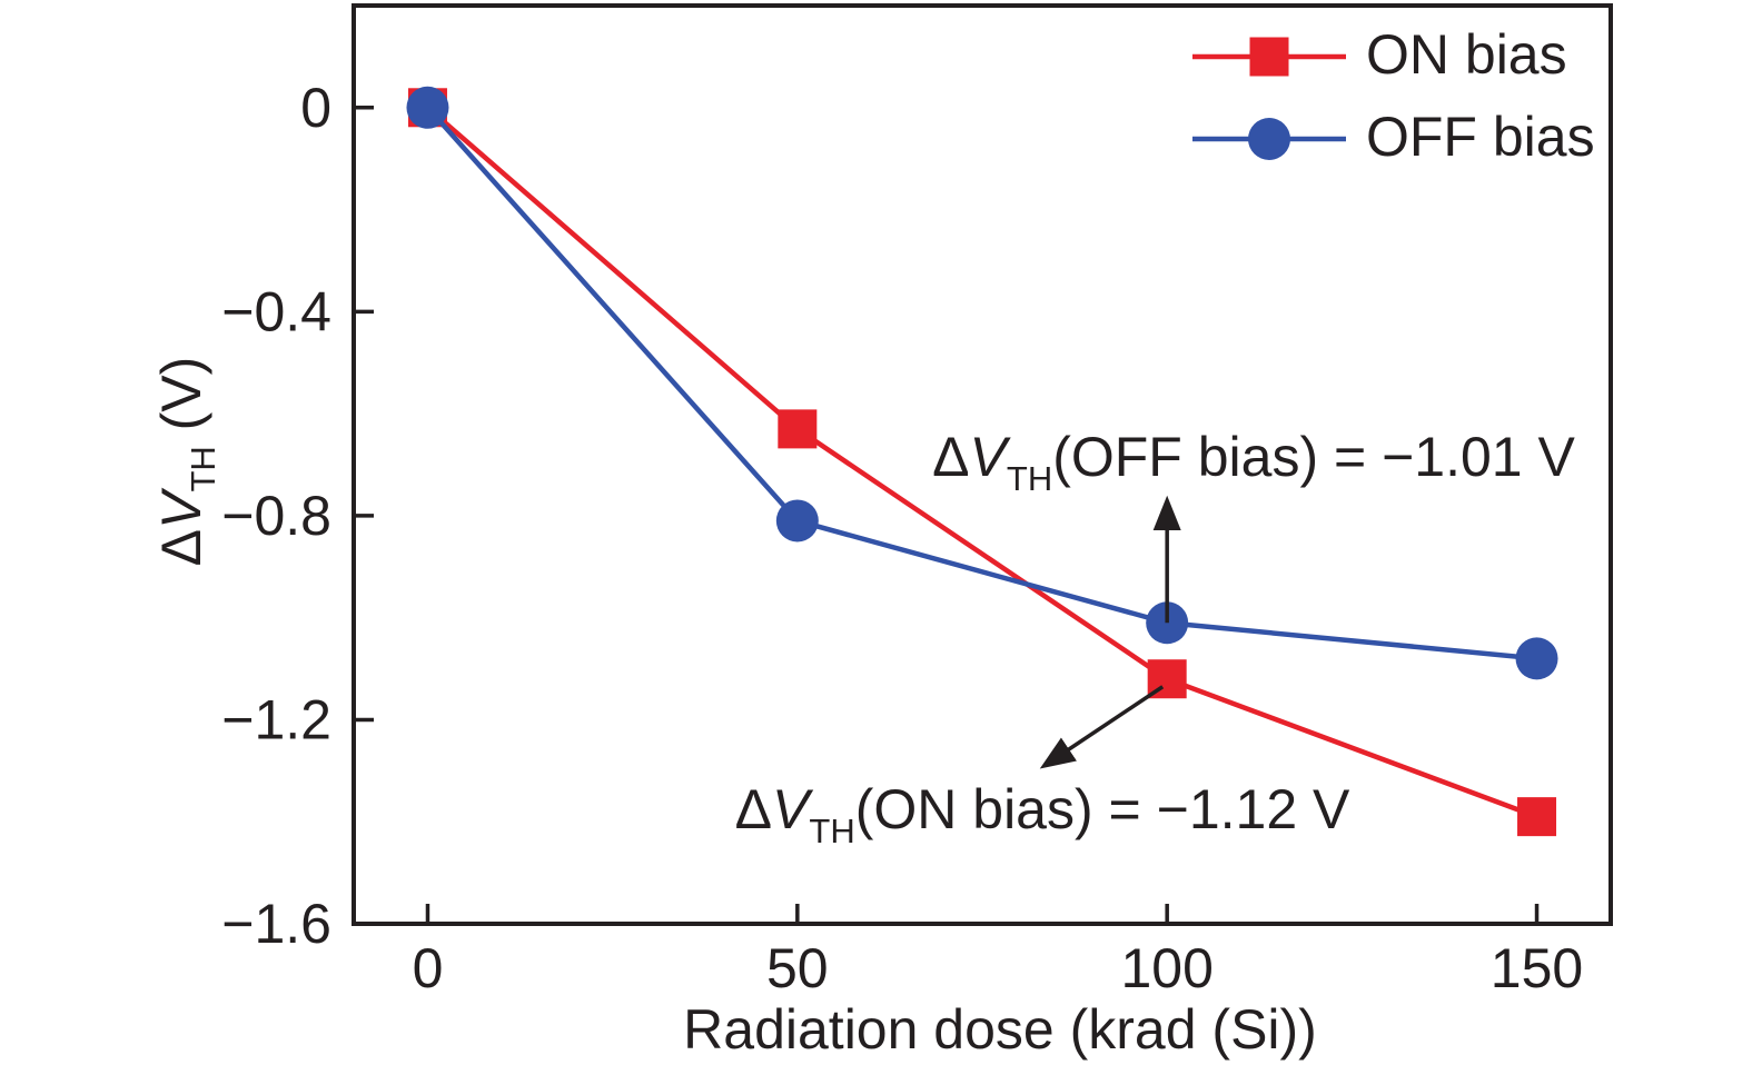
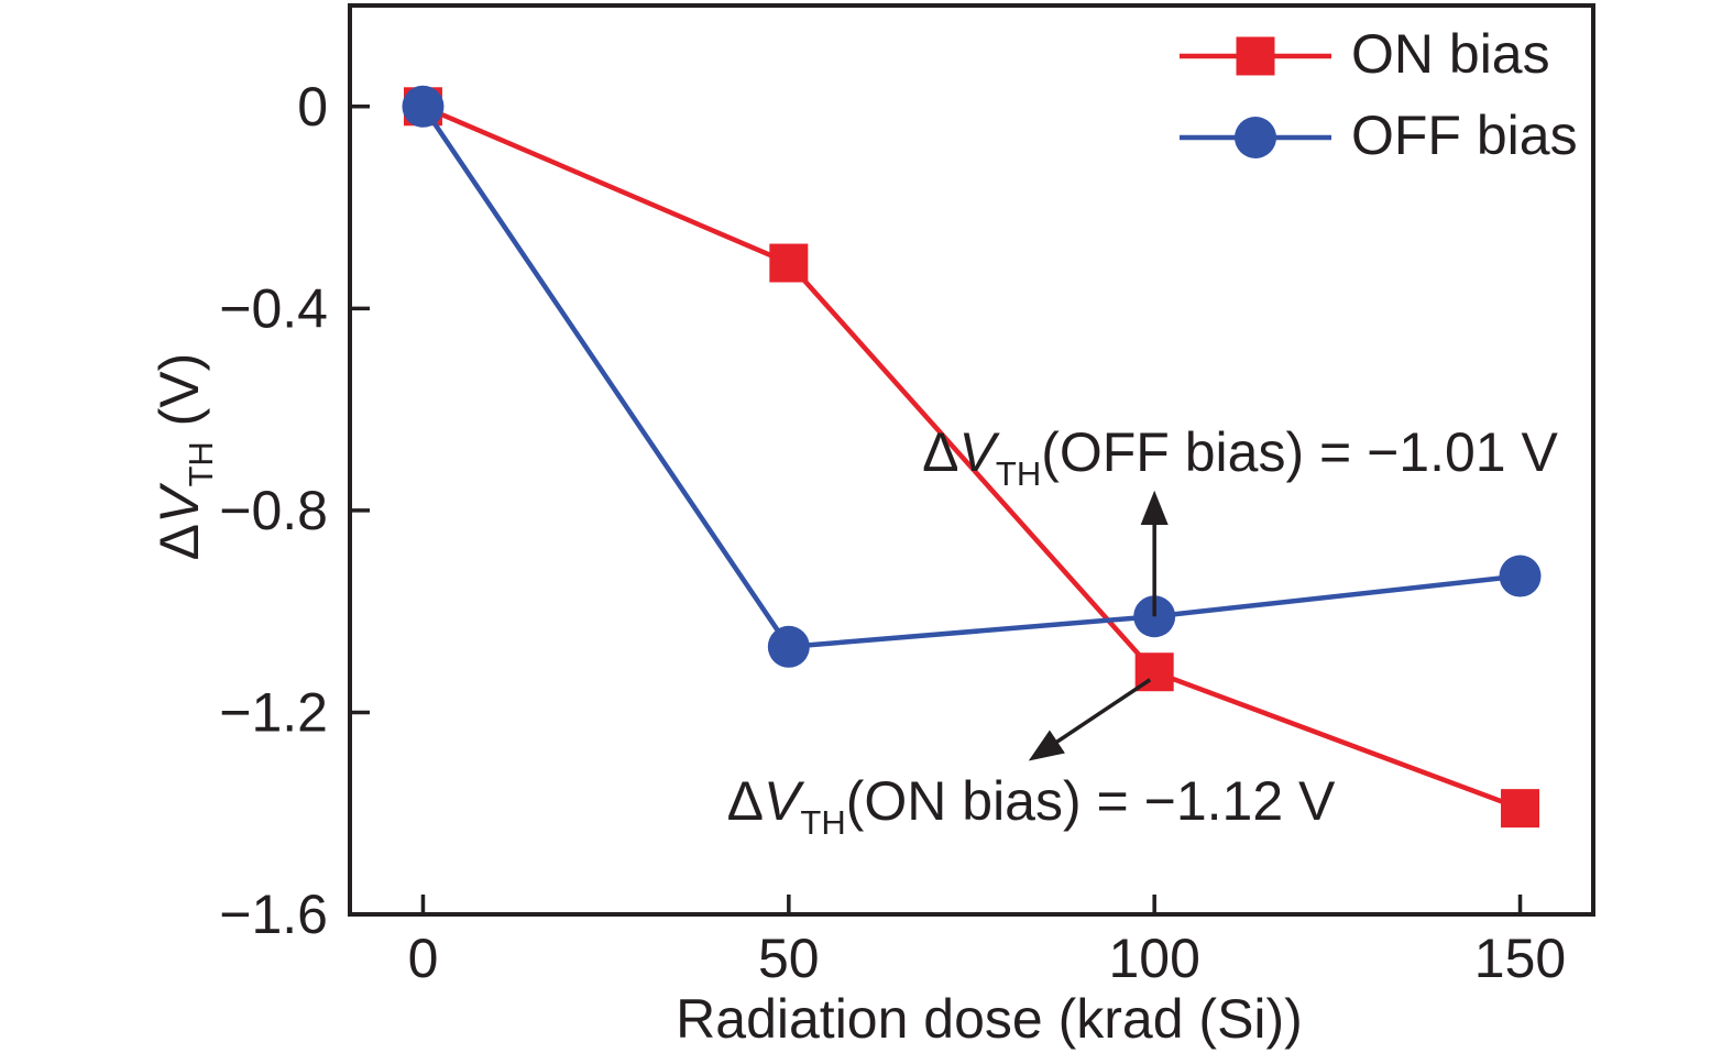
ON bias/50: -0.63 -> -0.31
OFF bias/50: -0.81 -> -1.07
OFF bias/150: -1.08 -> -0.93
